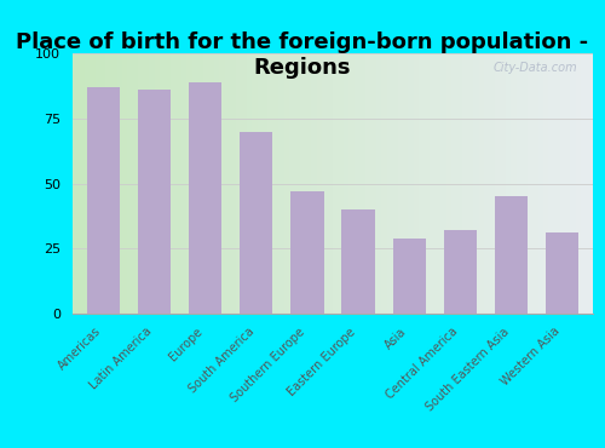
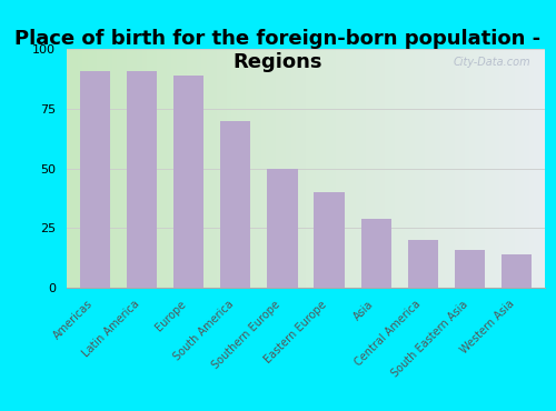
Americas: 87 -> 91
Latin America: 86 -> 91
Southern Europe: 47 -> 50
Central America: 32 -> 20
South Eastern Asia: 45 -> 16
Western Asia: 31 -> 14
